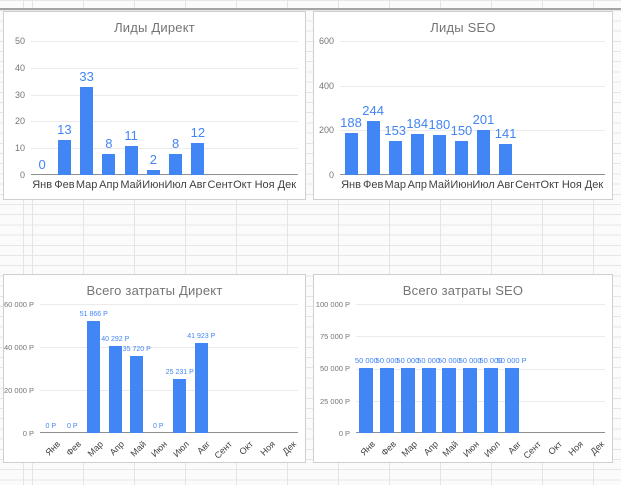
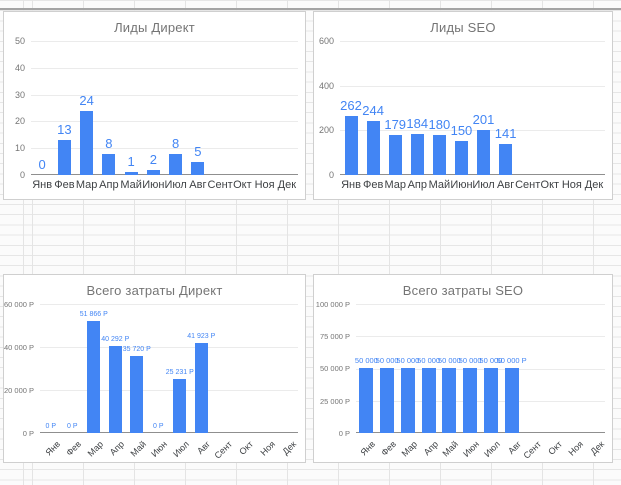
Лиды Директ/Мар: 33 -> 24
Лиды Директ/Май: 11 -> 1
Лиды Директ/Авг: 12 -> 5
Лиды SEO/Янв: 188 -> 262
Лиды SEO/Мар: 153 -> 179
